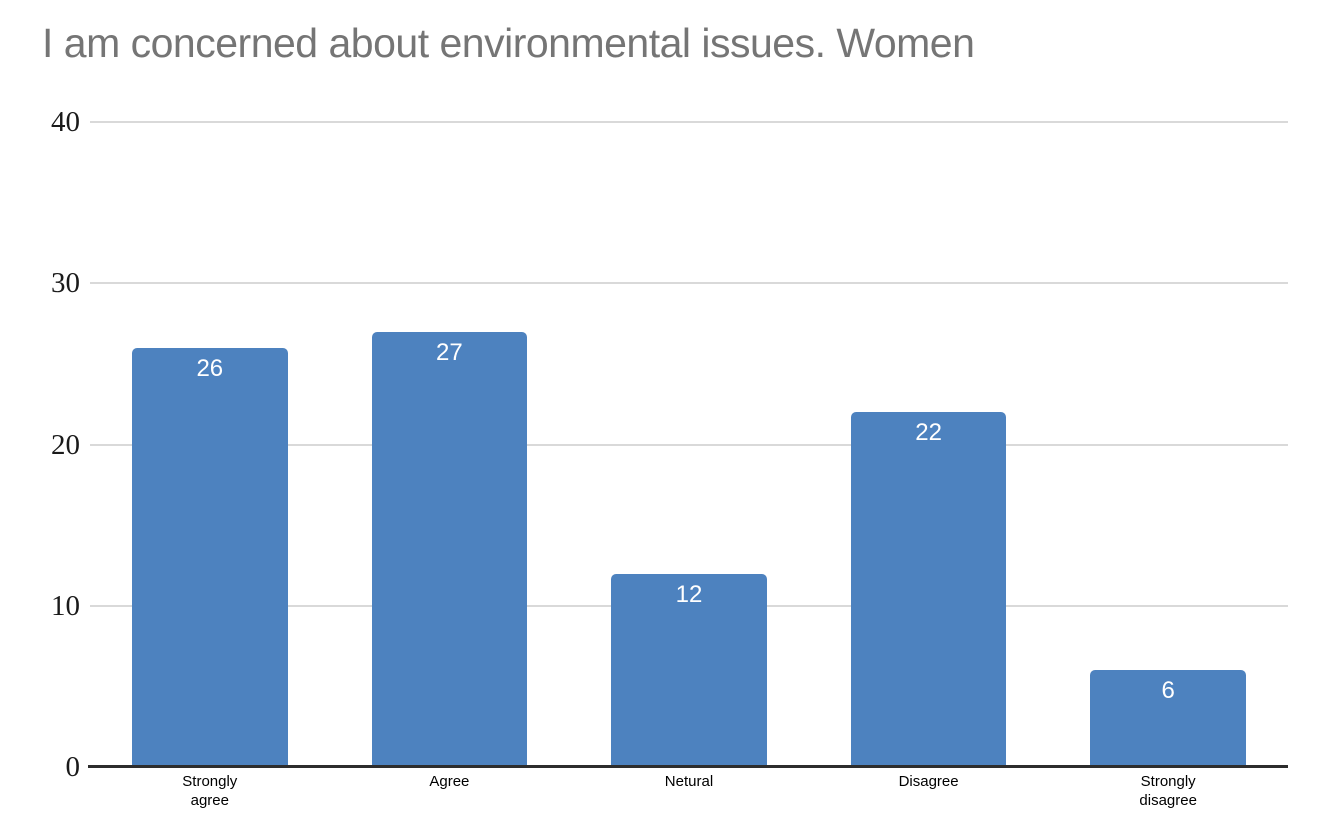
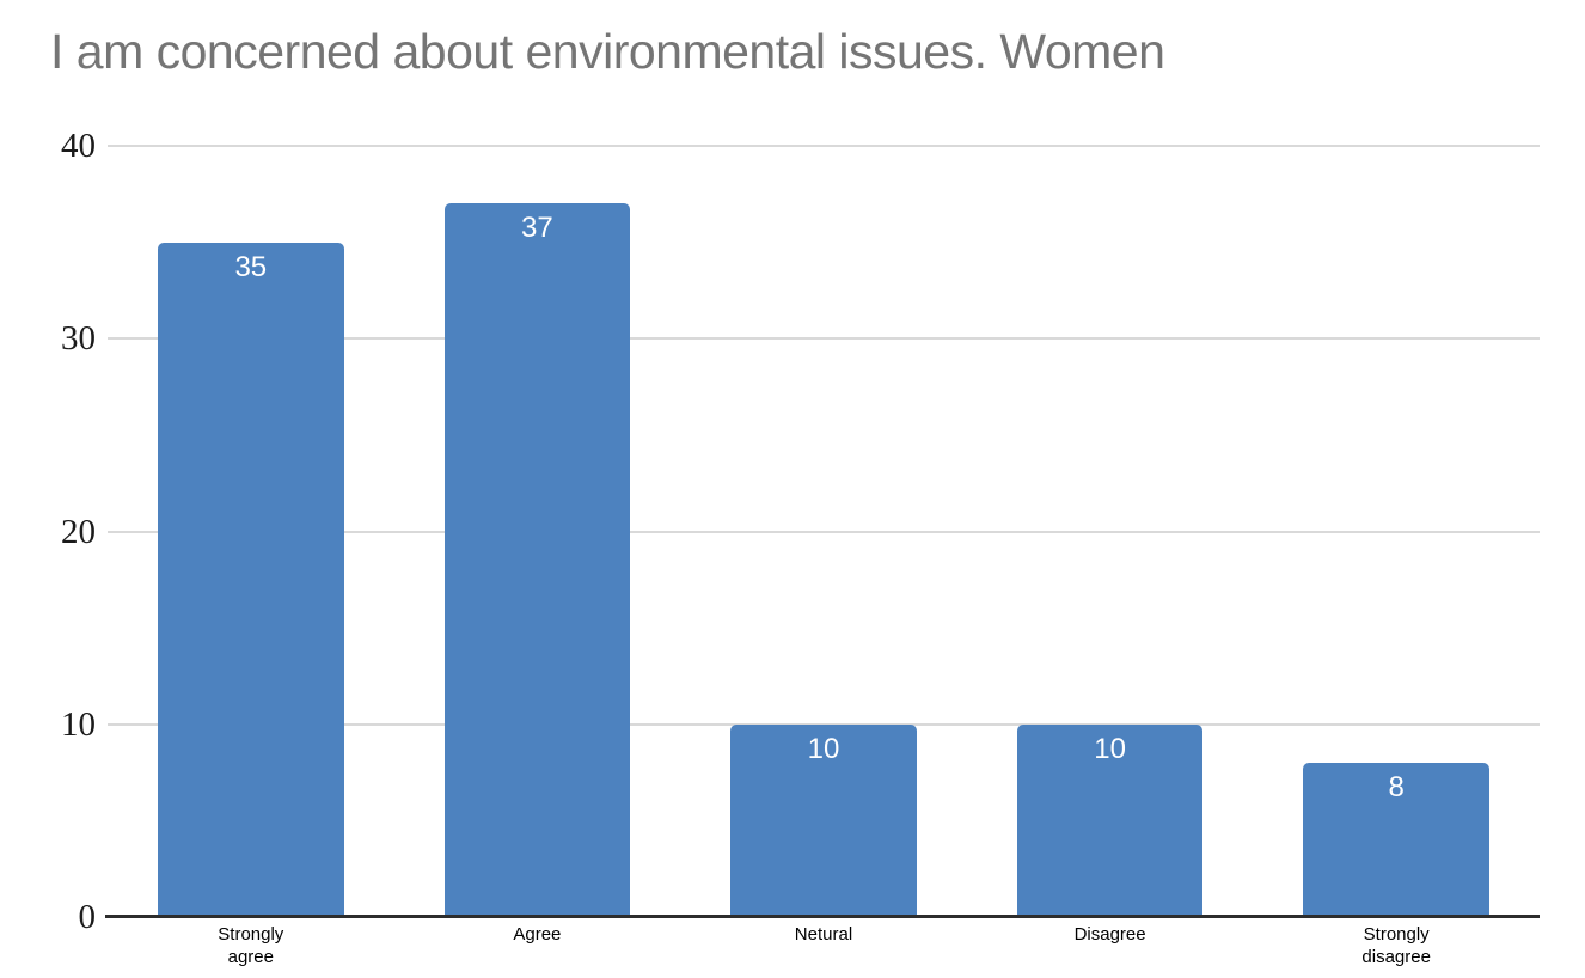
Strongly agree: 26 -> 35
Agree: 27 -> 37
Netural: 12 -> 10
Disagree: 22 -> 10
Strongly disagree: 6 -> 8
